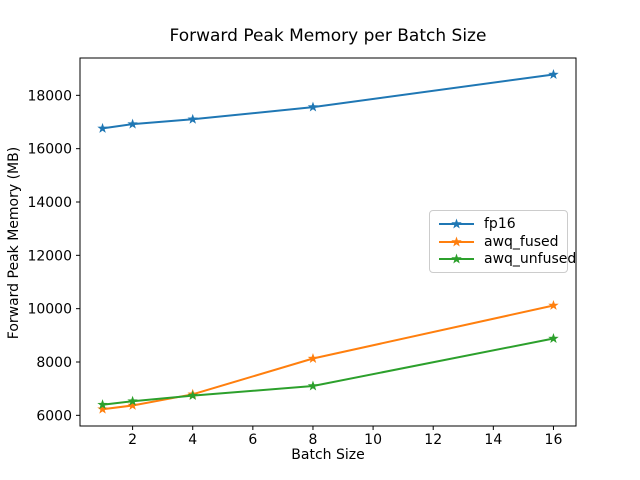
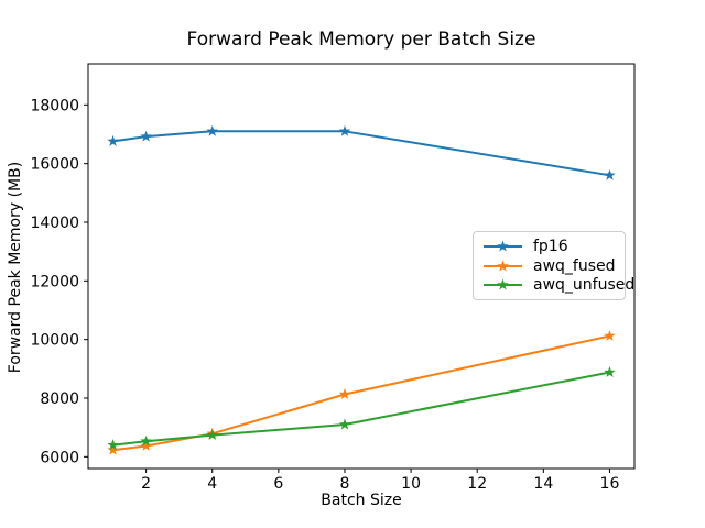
fp16/8: 17600 -> 17100
fp16/16: 18800 -> 15600
